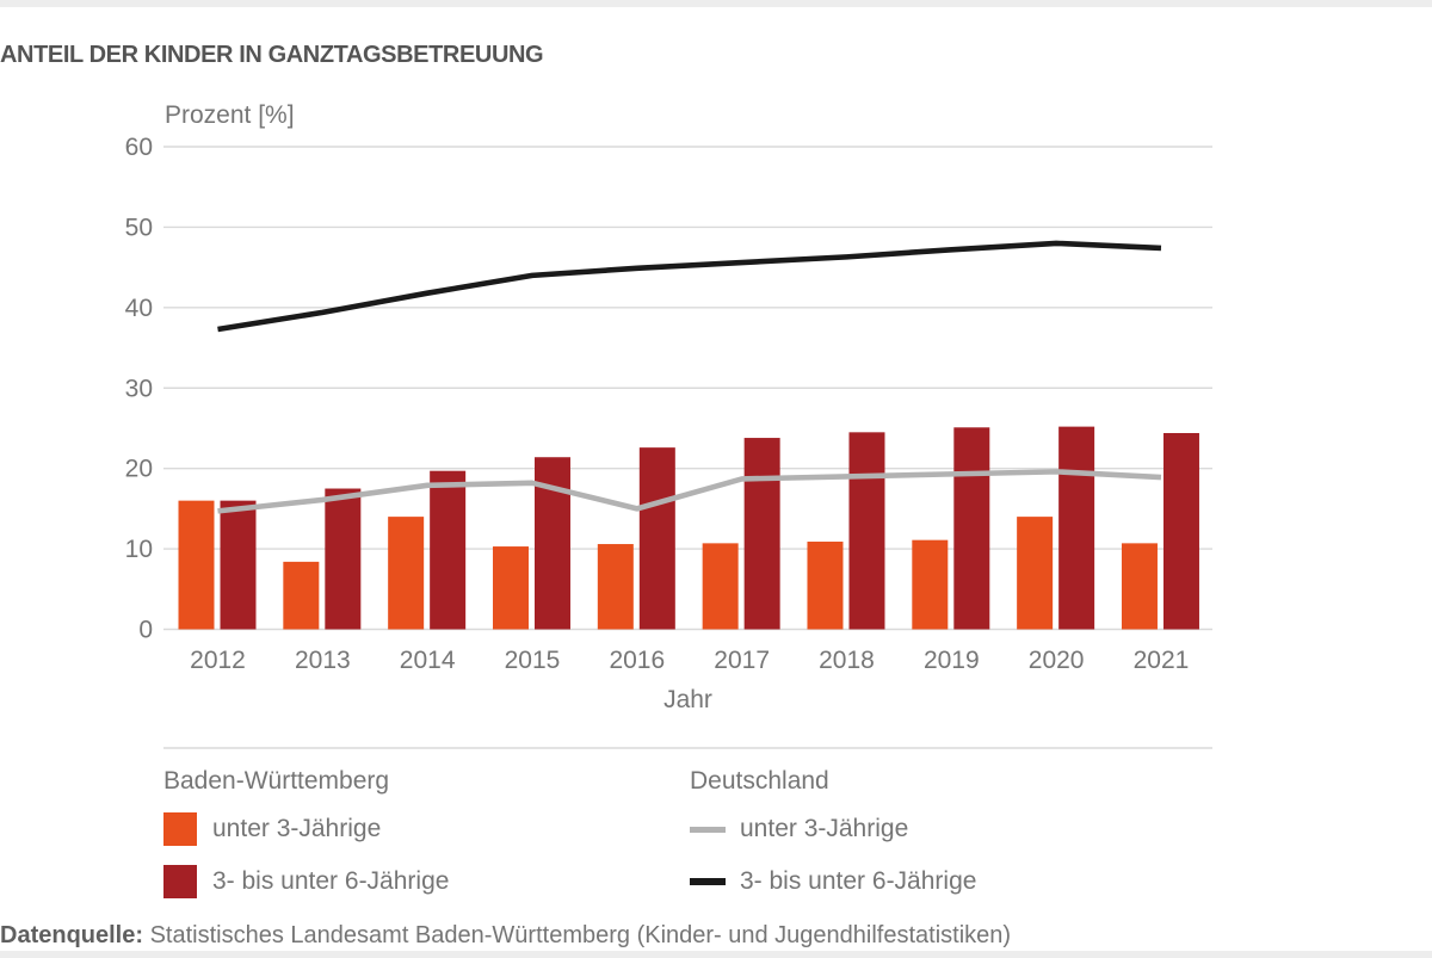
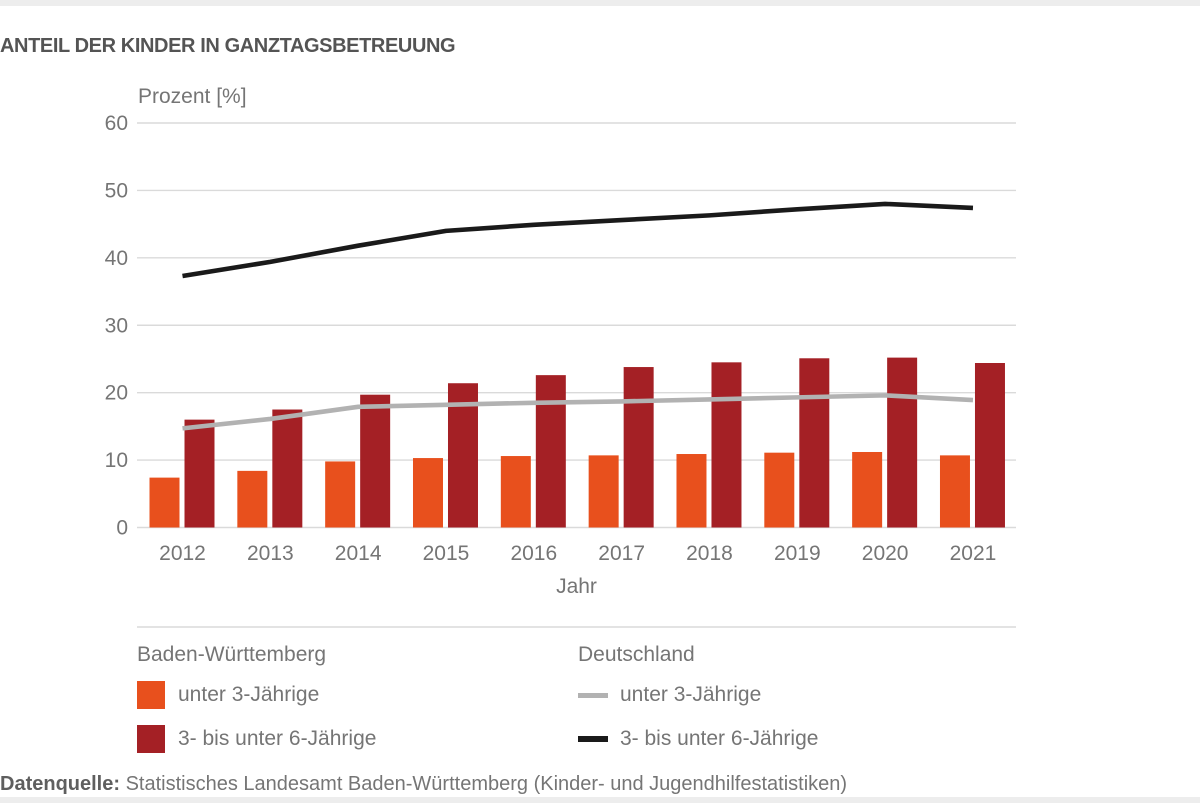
Baden-Württemberg unter 3-Jährige/2012: 16 -> 7
Baden-Württemberg unter 3-Jährige/2014: 14 -> 10
Deutschland unter 3-Jährige/2016: 15 -> 18
Baden-Württemberg unter 3-Jährige/2020: 14 -> 11
